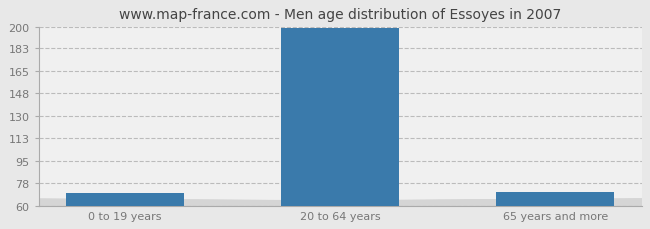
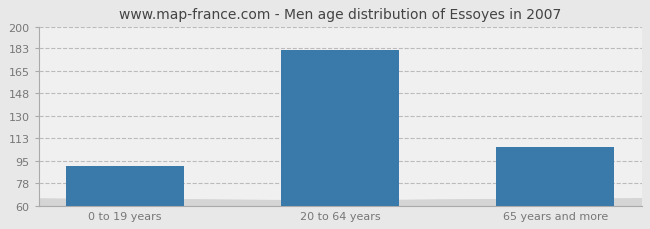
0 to 19 years: 70 -> 91
20 to 64 years: 199 -> 182
65 years and more: 71 -> 106
